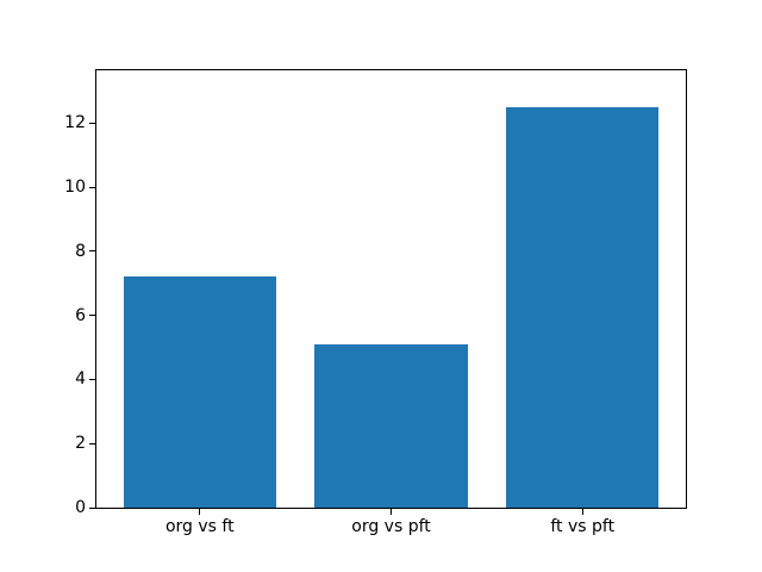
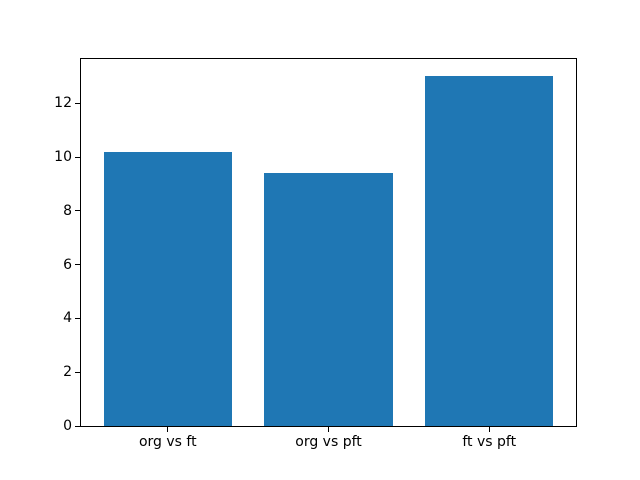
org vs ft: 7.2 -> 10.2
org vs pft: 5.1 -> 9.4
ft vs pft: 12.5 -> 13.0
